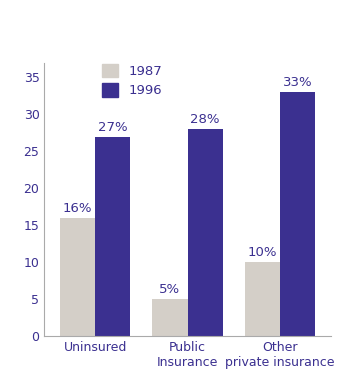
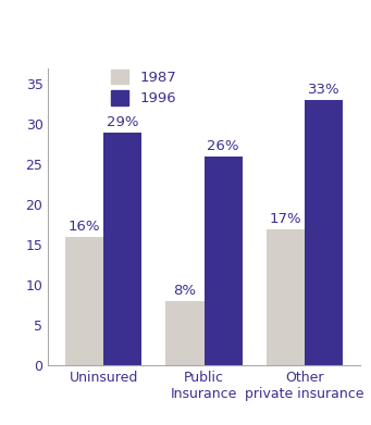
1996/Uninsured: 27% -> 29%
1987/Public Insurance: 5% -> 8%
1996/Public Insurance: 28% -> 26%
1987/Other private insurance: 10% -> 17%
